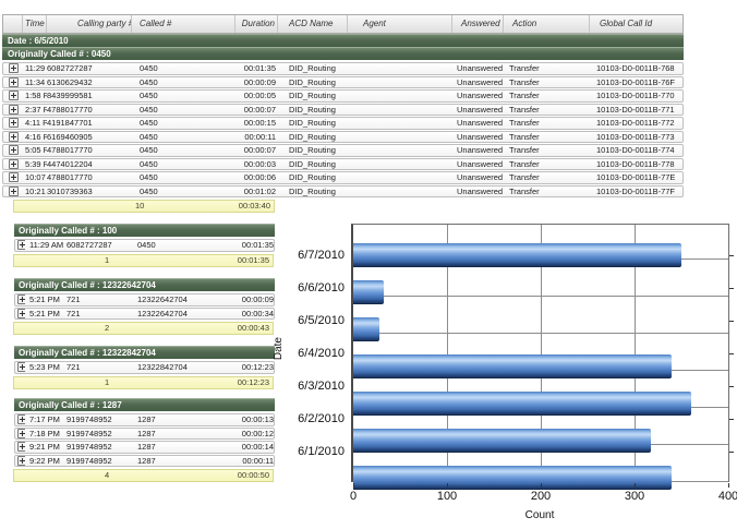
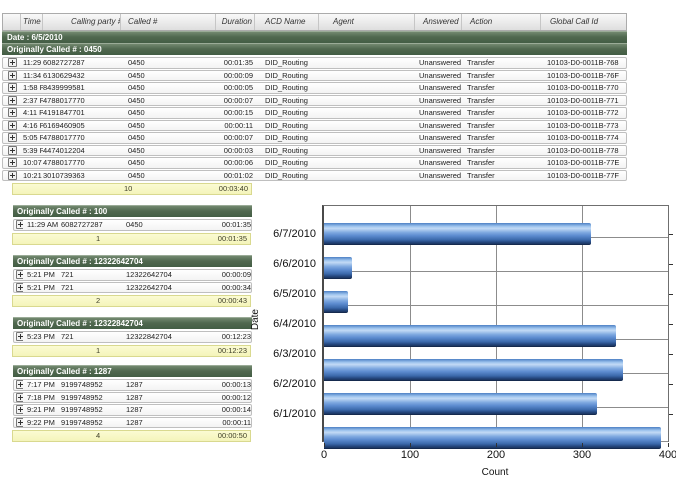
6/7/2010: 350 -> 310
6/3/2010: 360 -> 350
6/1/2010: 340 -> 390
